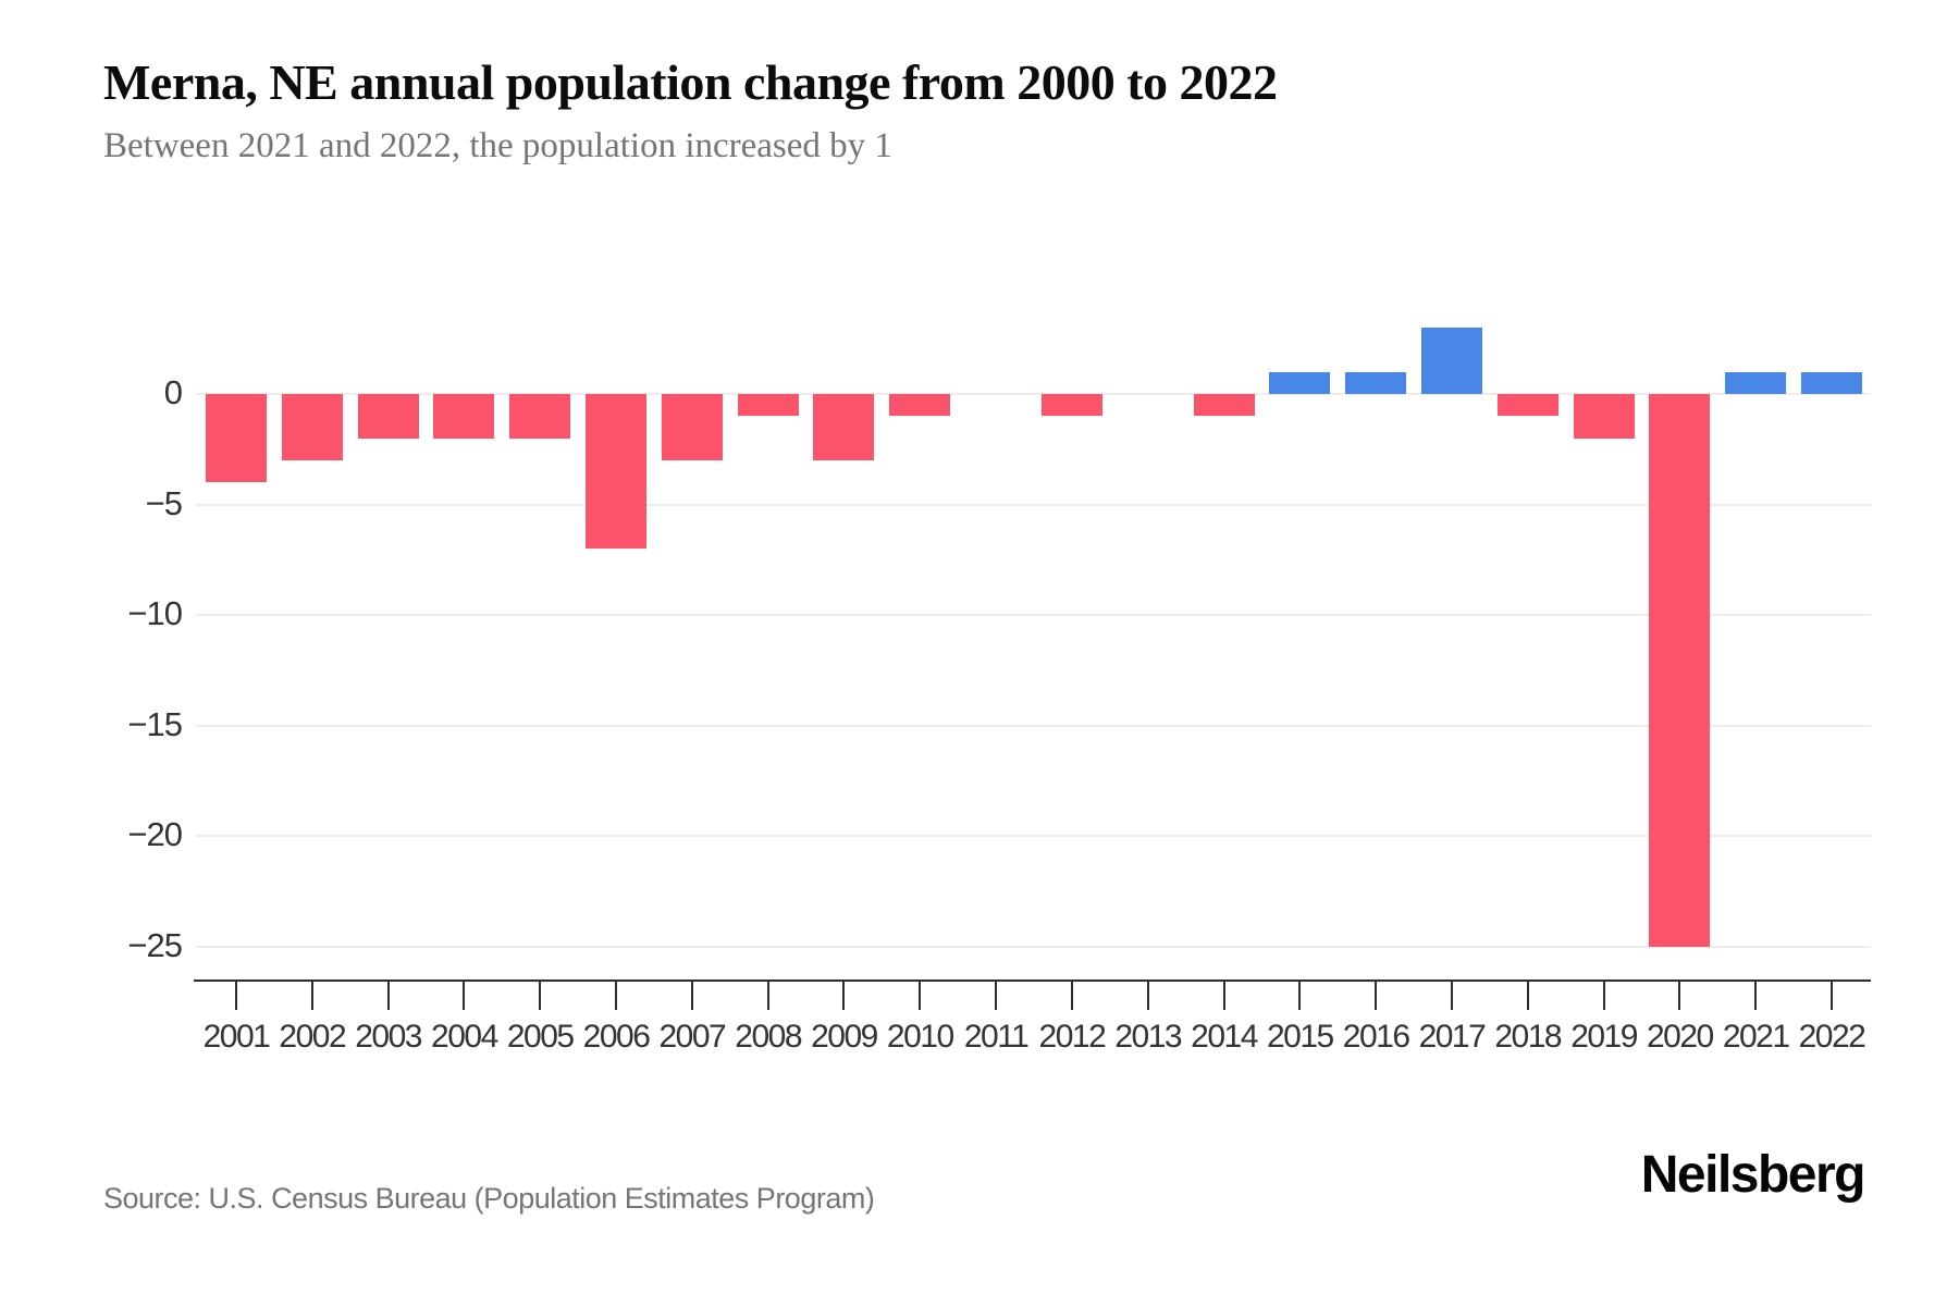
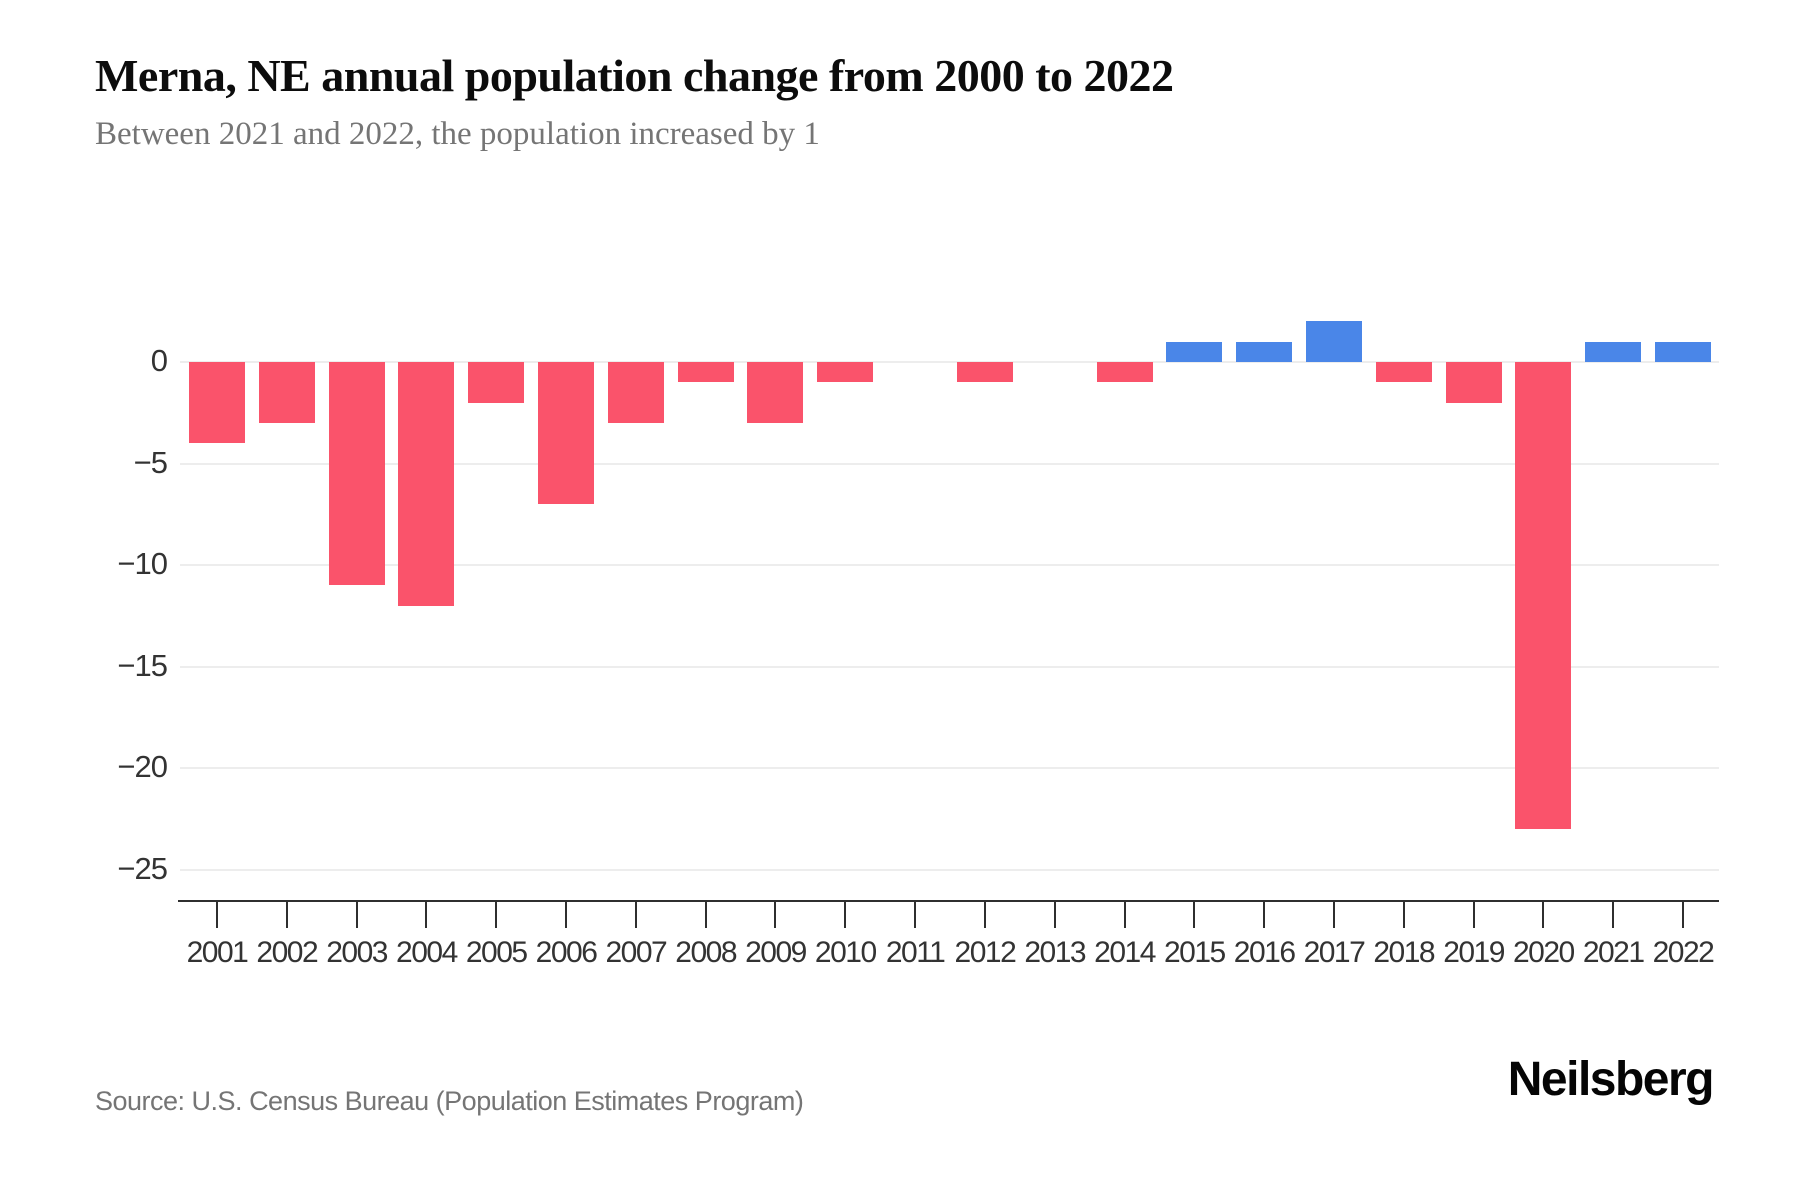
2003: -2 -> -11
2004: -2 -> -12
2017: 3 -> 2
2020: -25 -> -23
